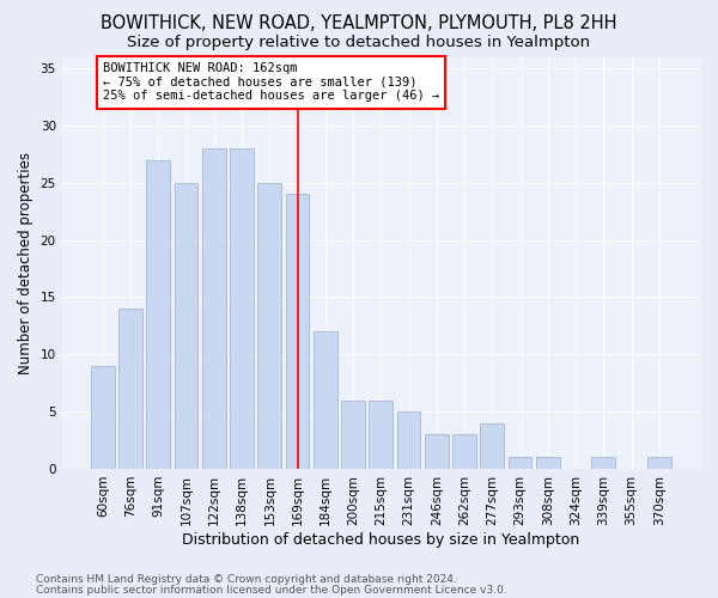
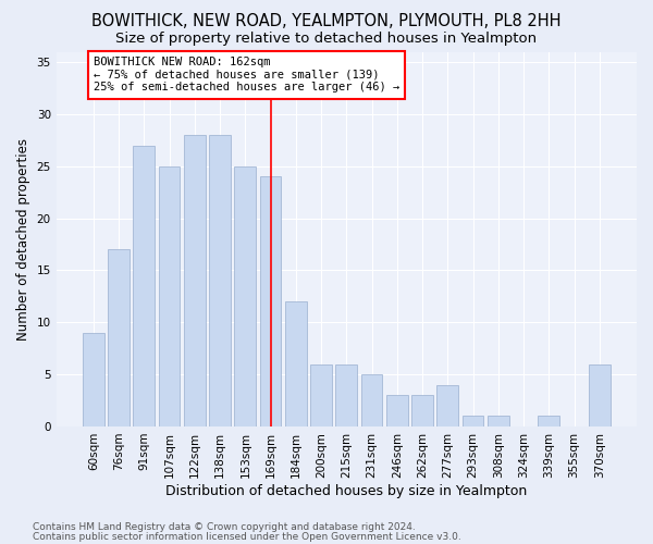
76sqm: 14 -> 17
370sqm: 1 -> 6
